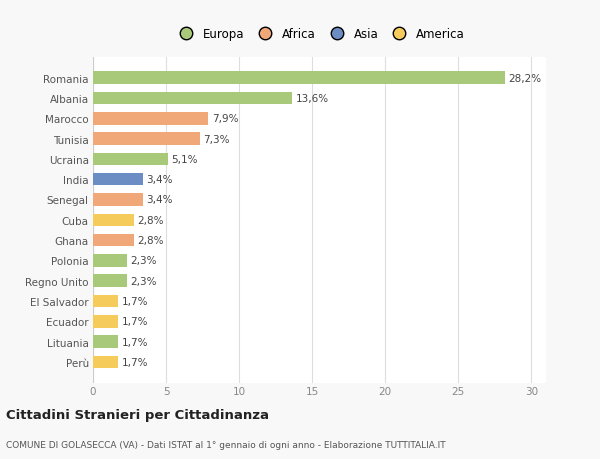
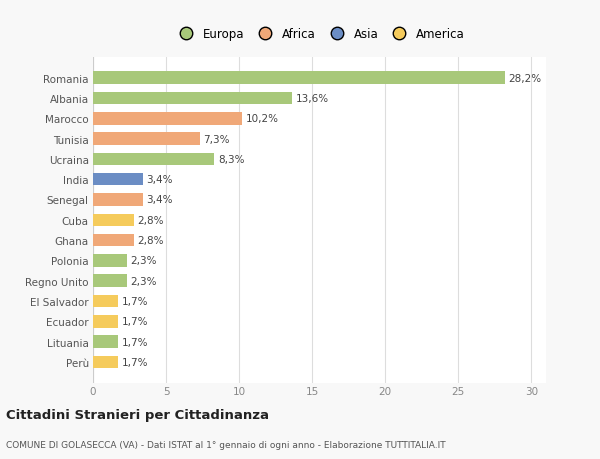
Marocco: 7,9% -> 10,2%
Ucraina: 5,1% -> 8,3%
